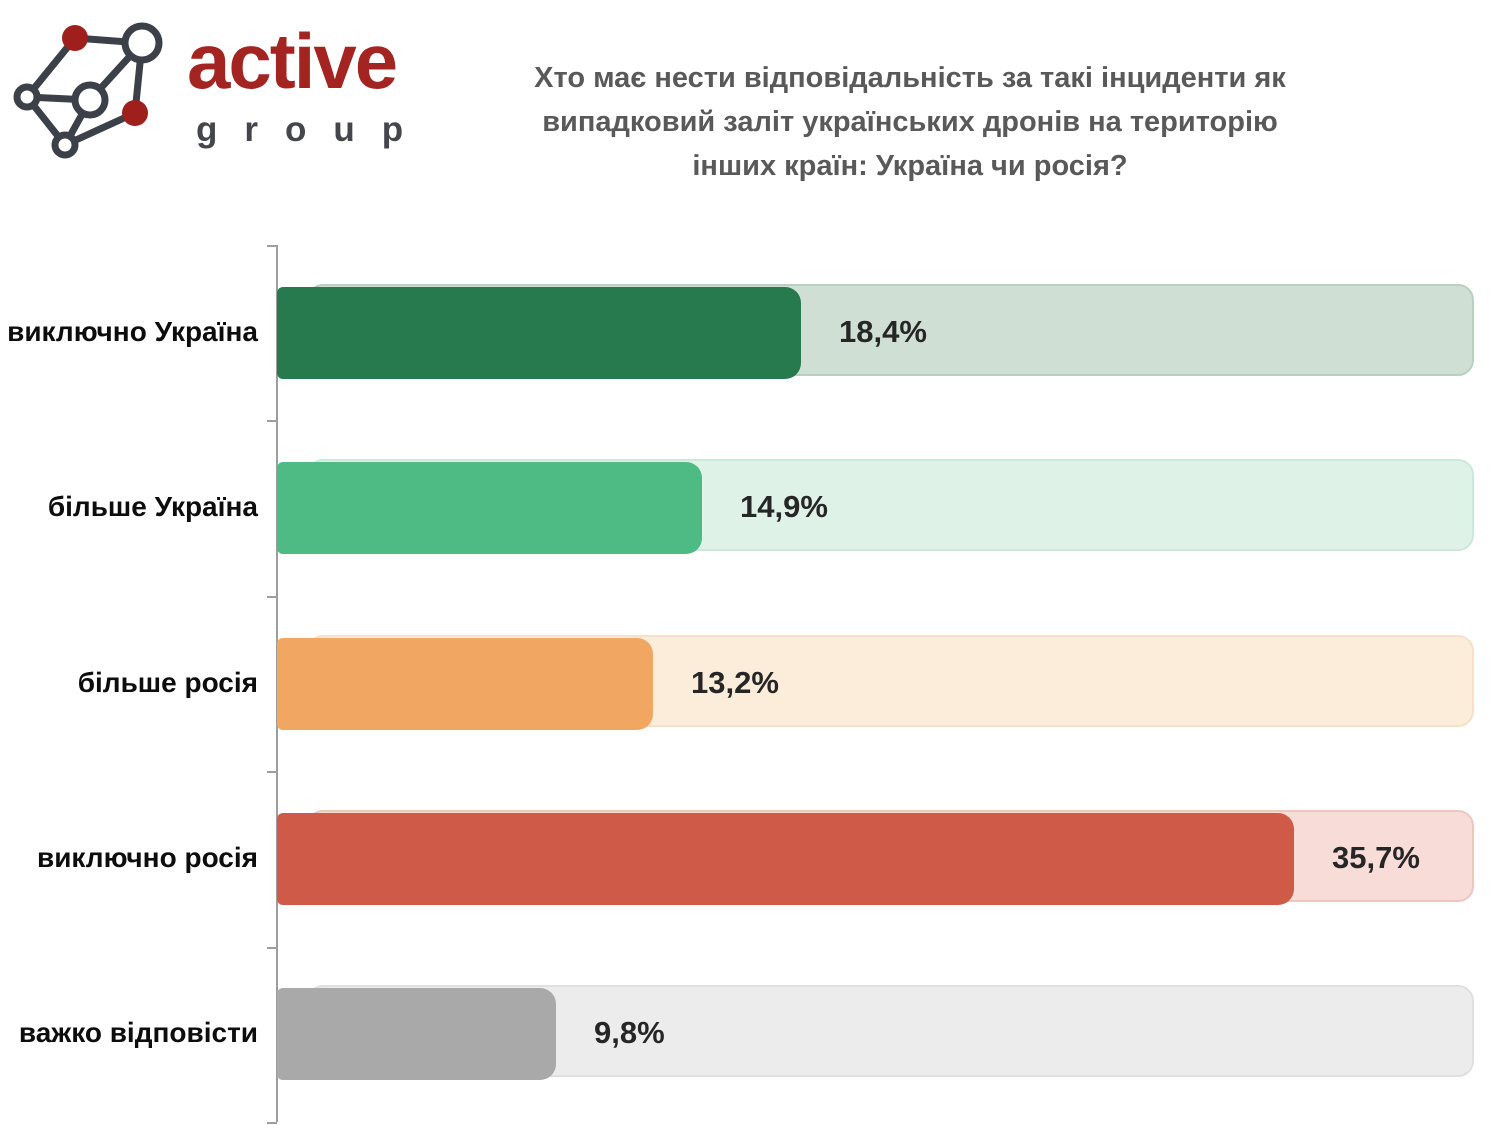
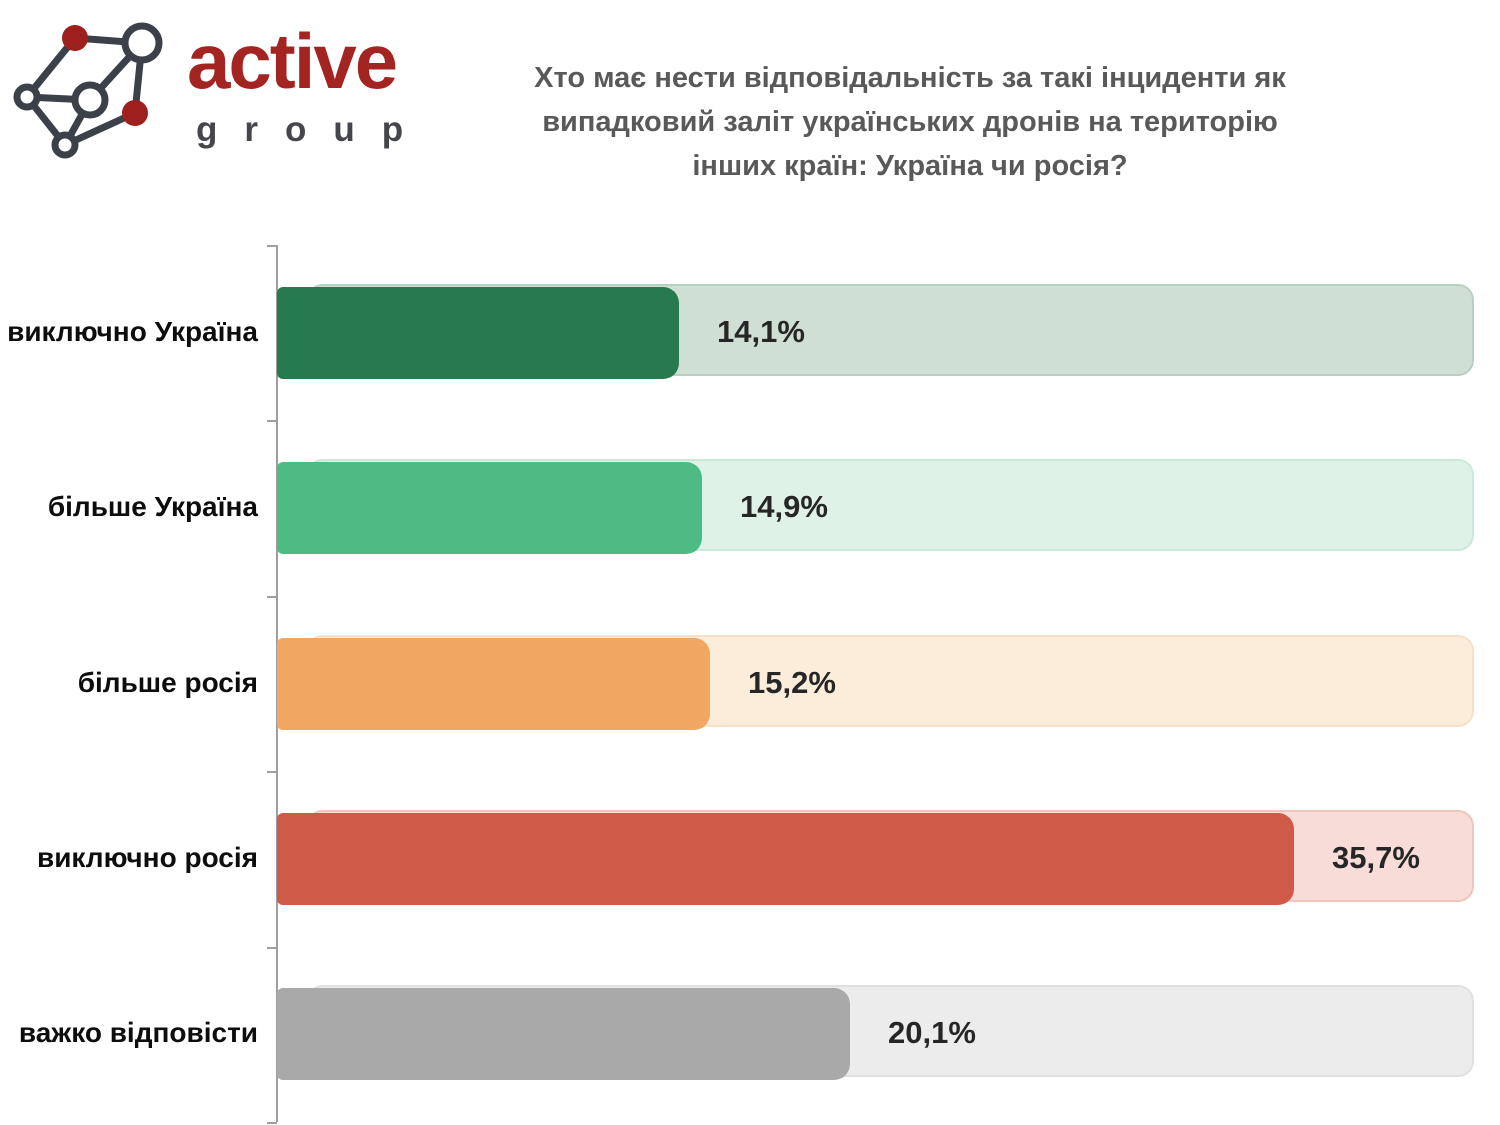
виключно Україна: 18,4% -> 14,1%
більше росія: 13,2% -> 15,2%
важко відповісти: 9,8% -> 20,1%
